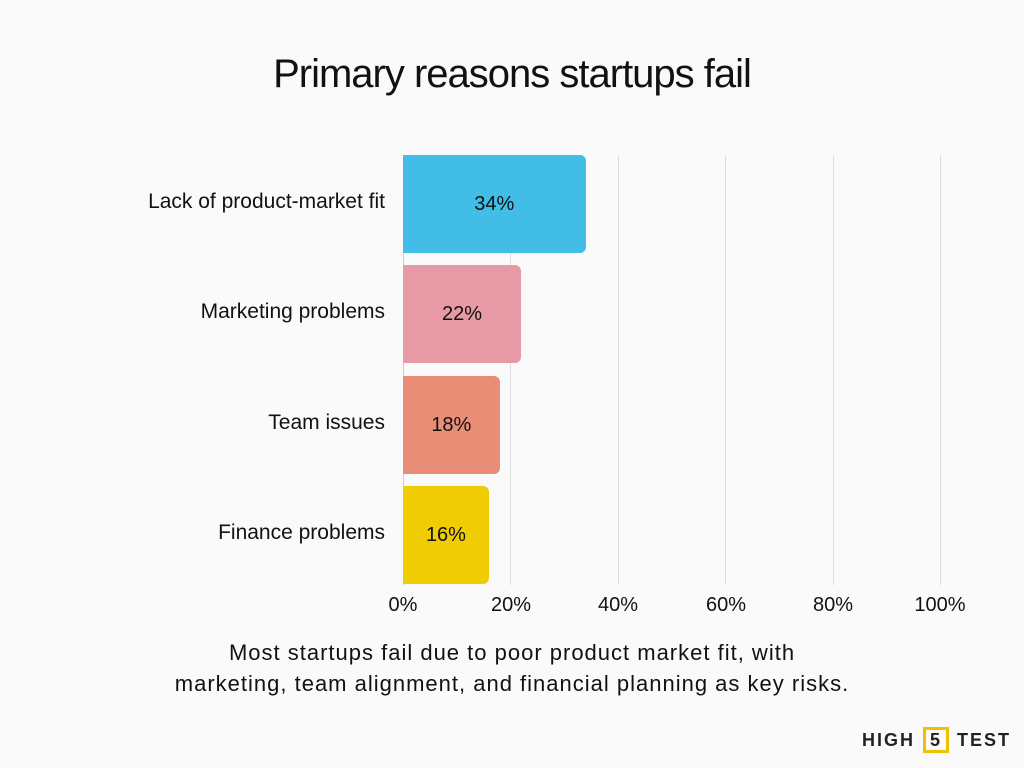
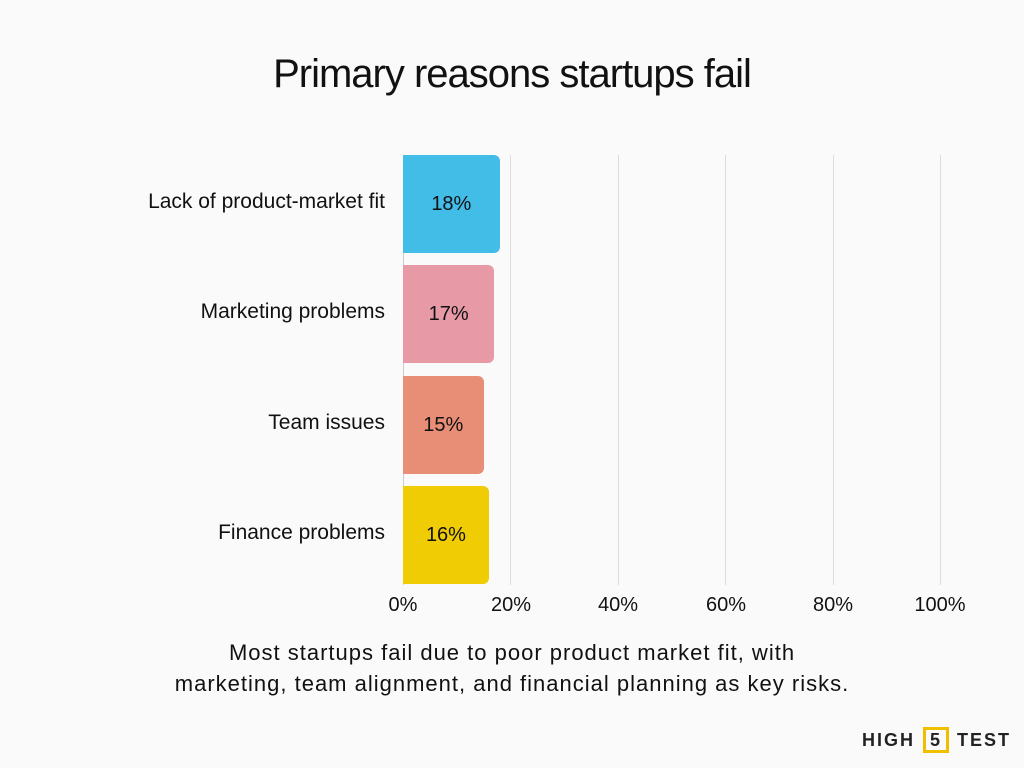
Lack of product-market fit: 34% -> 18%
Marketing problems: 22% -> 17%
Team issues: 18% -> 15%
